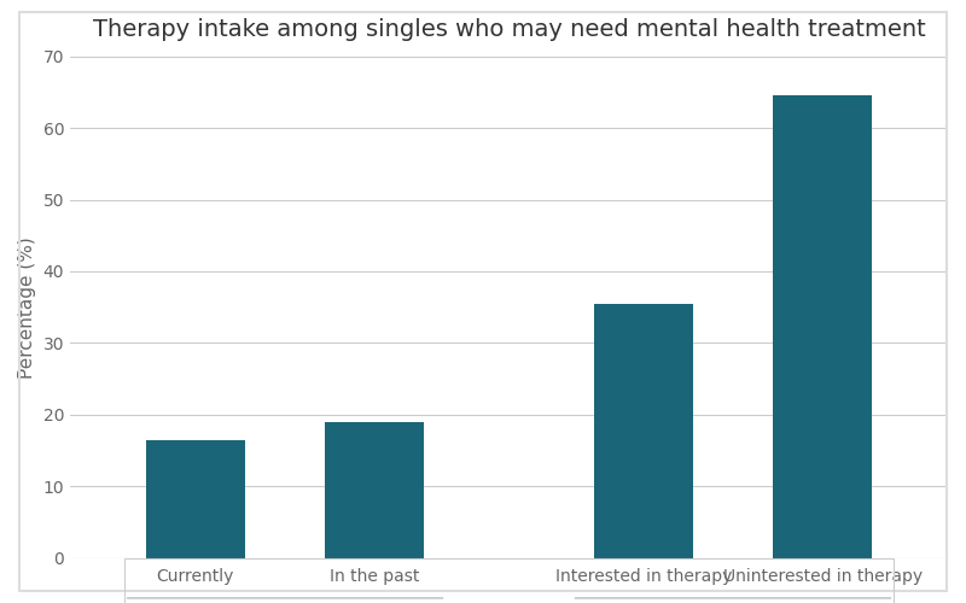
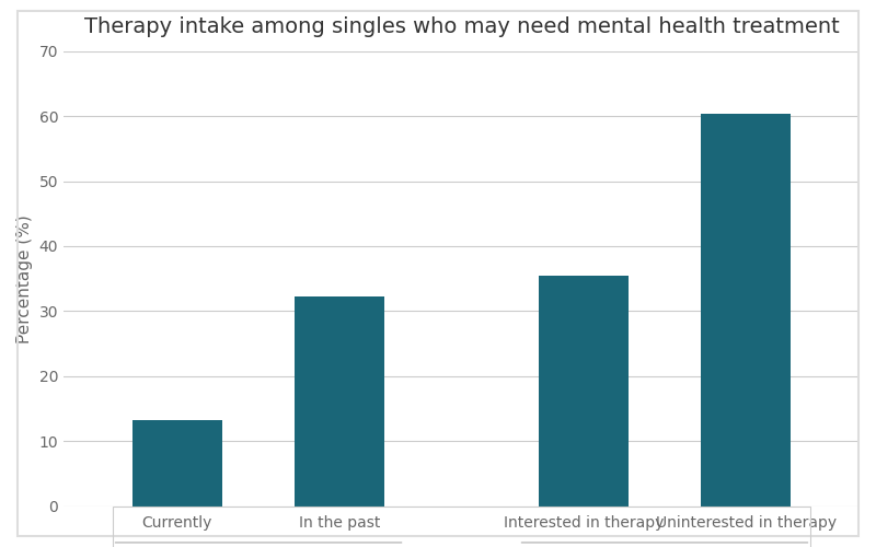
Currently: 16.5 -> 13.2
In the past: 19.0 -> 32.2
Uninterested in therapy: 64.5 -> 60.4
